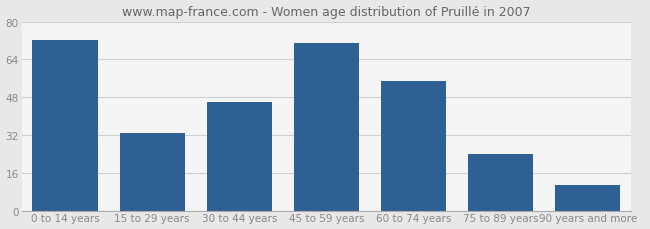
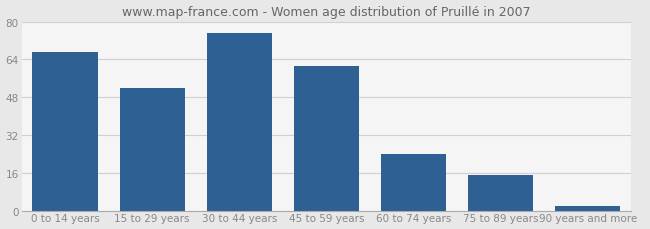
0 to 14 years: 72 -> 67
15 to 29 years: 33 -> 52
30 to 44 years: 46 -> 75
45 to 59 years: 71 -> 61
60 to 74 years: 55 -> 24
75 to 89 years: 24 -> 15
90 years and more: 11 -> 2
